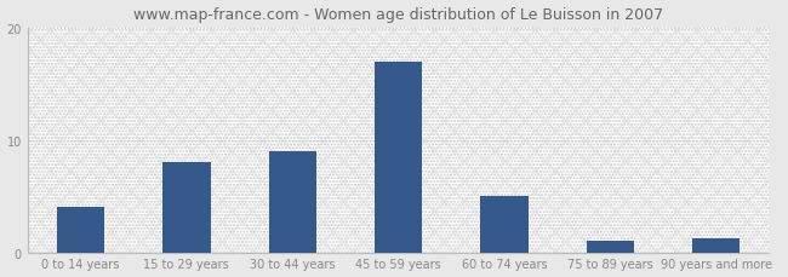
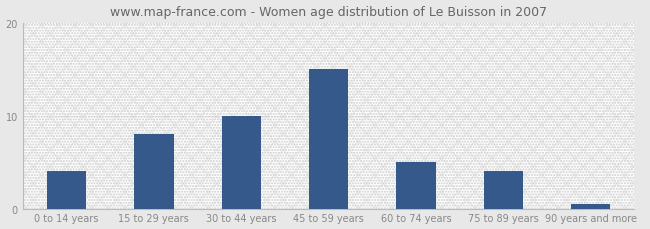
30 to 44 years: 9.0 -> 10.0
45 to 59 years: 17.0 -> 15.0
75 to 89 years: 1.0 -> 4.0
90 years and more: 1.2 -> 0.5
